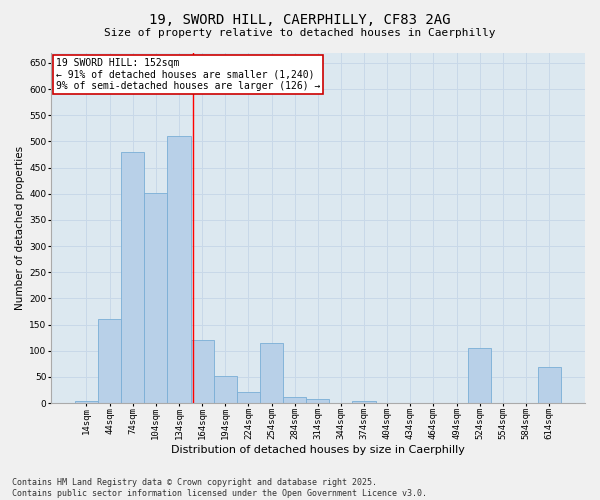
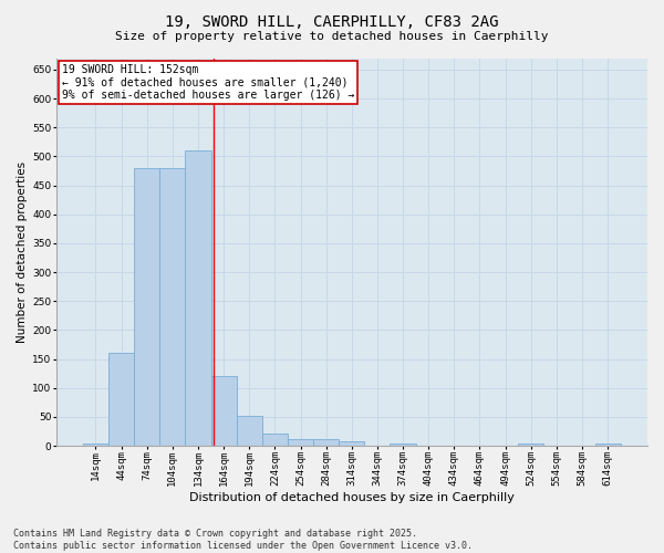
104sqm: 402 -> 480
254sqm: 114 -> 12
524sqm: 106 -> 4
614sqm: 68 -> 3
